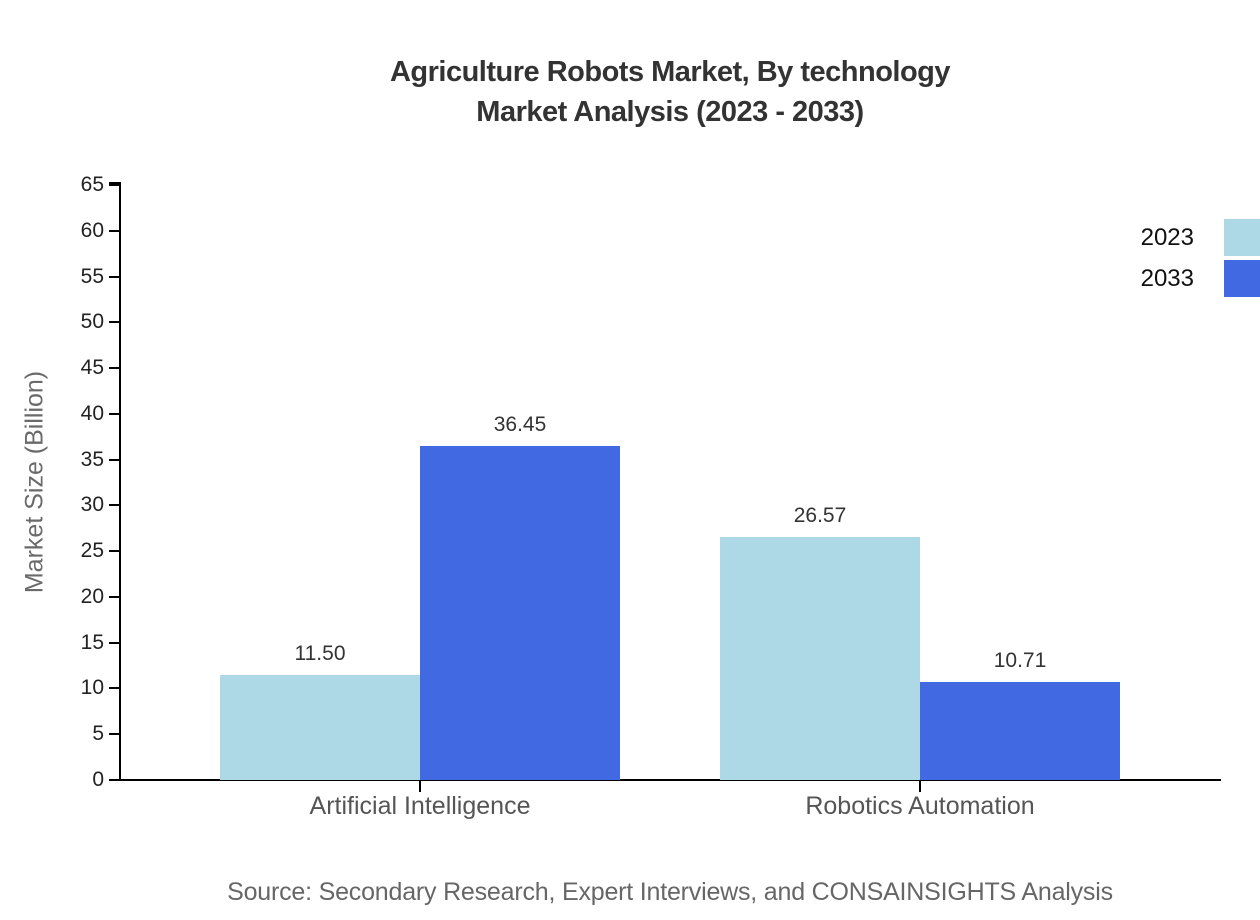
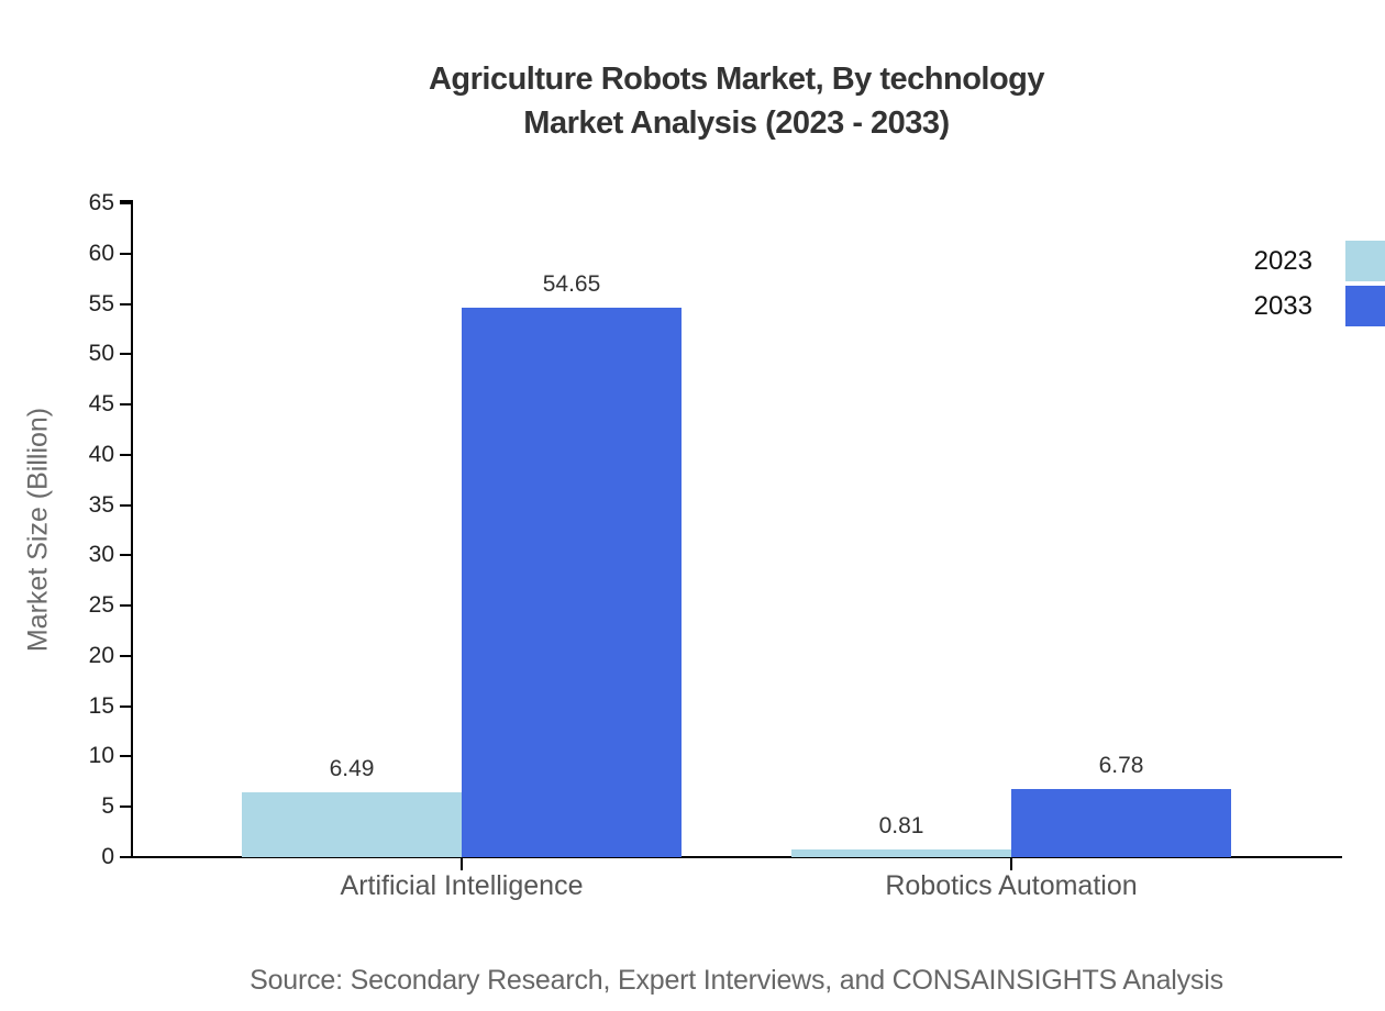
2023/Artificial Intelligence: 11.50 -> 6.49
2033/Artificial Intelligence: 36.45 -> 54.65
2023/Robotics Automation: 26.57 -> 0.81
2033/Robotics Automation: 10.71 -> 6.78
